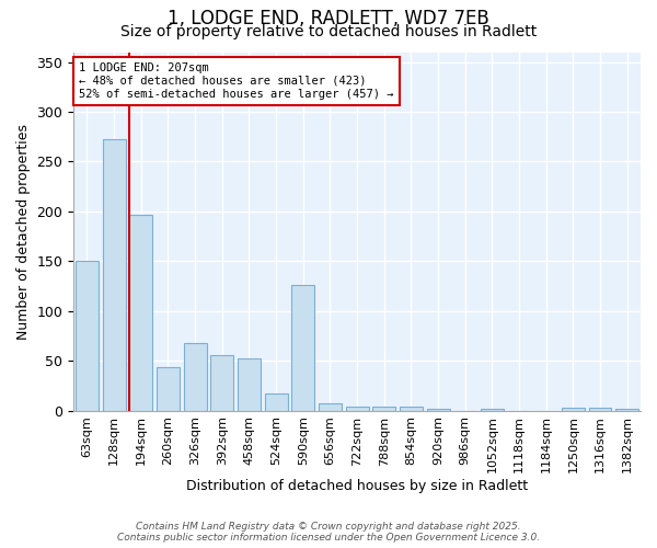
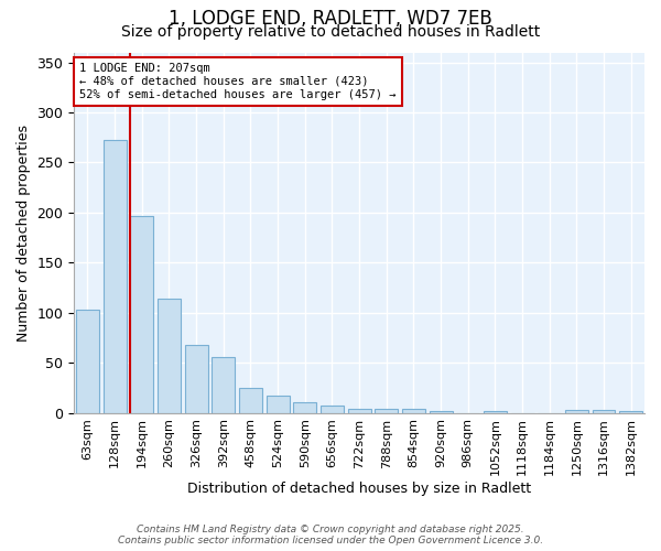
63sqm: 150 -> 103
260sqm: 44 -> 114
458sqm: 52 -> 25
590sqm: 126 -> 10
